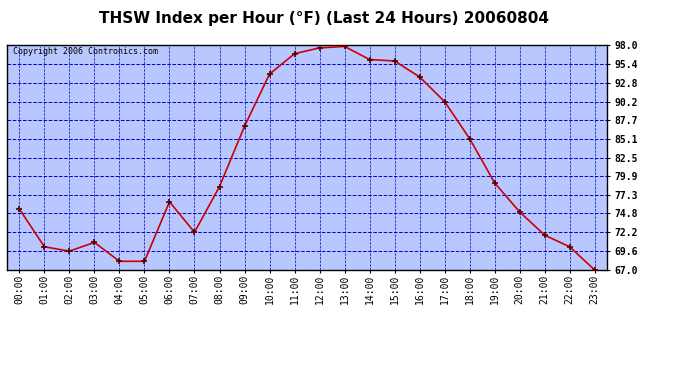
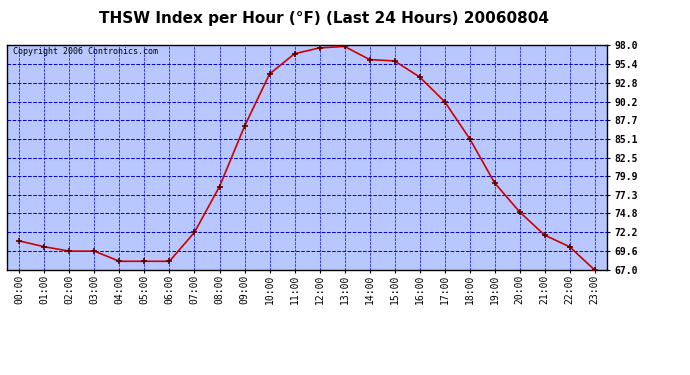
00:00: 75.4 -> 71.0
03:00: 70.8 -> 69.6
06:00: 76.4 -> 68.2
